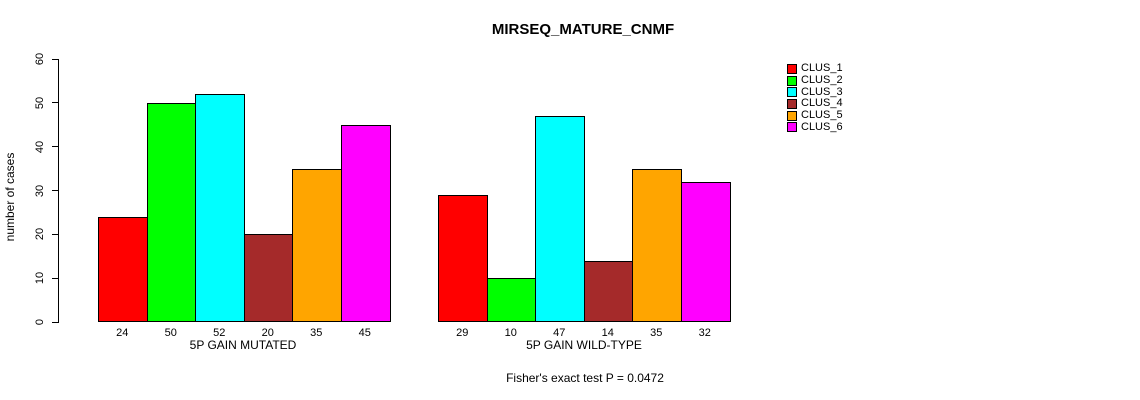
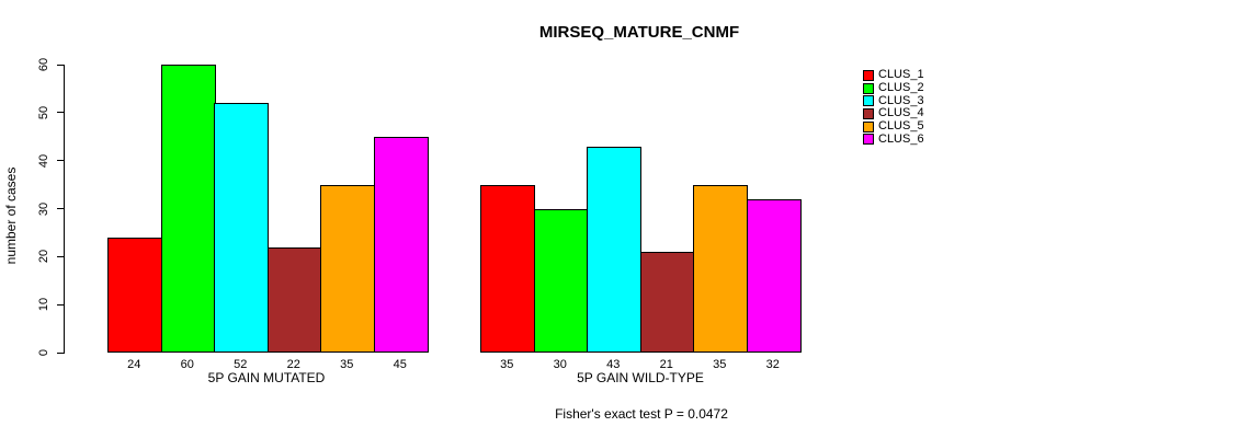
CLUS_2/5P GAIN MUTATED: 50 -> 60
CLUS_4/5P GAIN MUTATED: 20 -> 22
CLUS_1/5P GAIN WILD-TYPE: 29 -> 35
CLUS_2/5P GAIN WILD-TYPE: 10 -> 30
CLUS_3/5P GAIN WILD-TYPE: 47 -> 43
CLUS_4/5P GAIN WILD-TYPE: 14 -> 21
